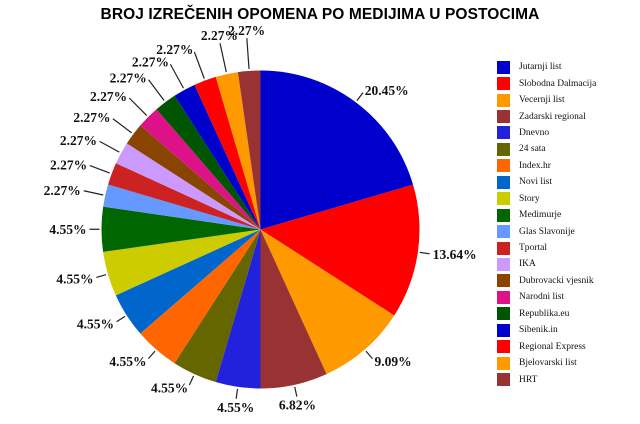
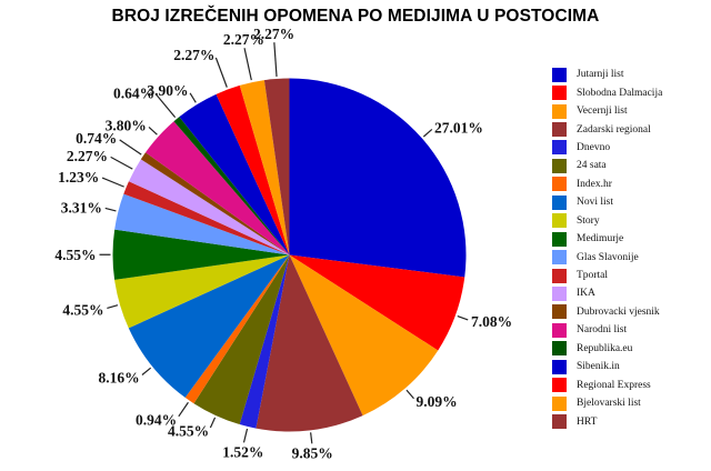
Jutarnji list: 20.45% -> 27.01%
Slobodna Dalmacija: 13.64% -> 7.08%
Zadarski regional: 6.82% -> 9.85%
Dnevno: 4.55% -> 1.52%
Index.hr: 4.55% -> 0.94%
Novi list: 4.55% -> 8.16%
Glas Slavonije: 2.27% -> 3.31%
Tportal: 2.27% -> 1.23%
Dubrovacki vjesnik: 2.27% -> 0.74%
Narodni list: 2.27% -> 3.80%
Republika.eu: 2.27% -> 0.64%
Sibenik.in: 2.27% -> 3.90%
